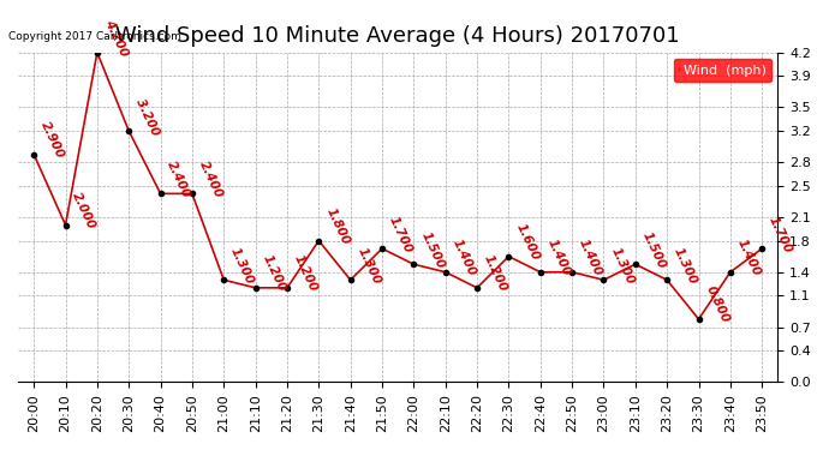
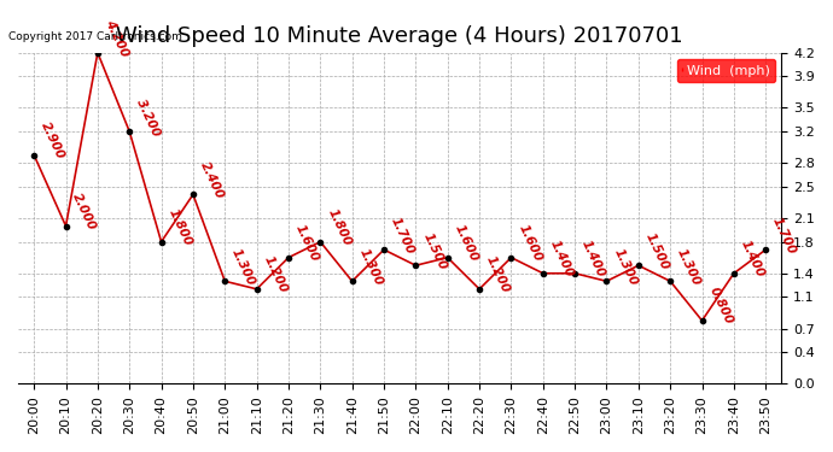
20:40: 2.400 -> 1.800
21:20: 1.200 -> 1.600
22:10: 1.400 -> 1.600
